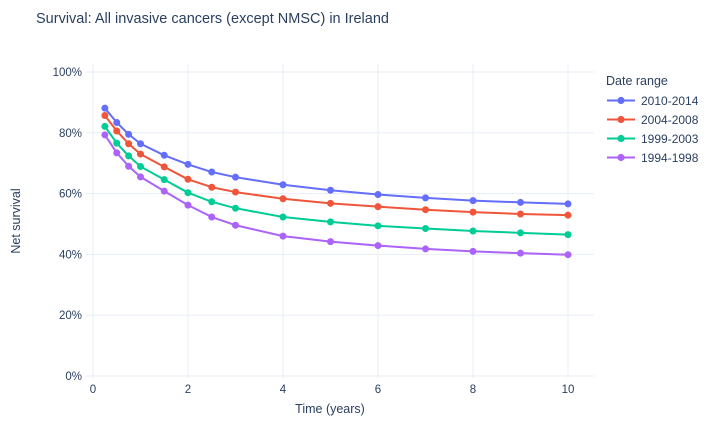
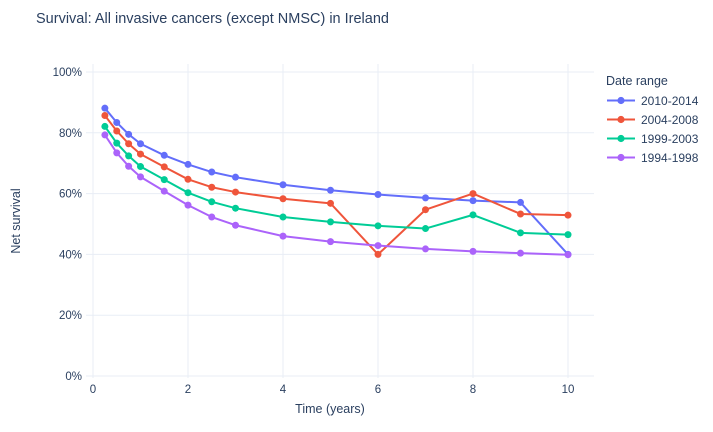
2004-2008/6: 56% -> 40%
2004-2008/8: 54% -> 60%
1999-2003/8: 48% -> 53%
2010-2014/10: 57% -> 40%
